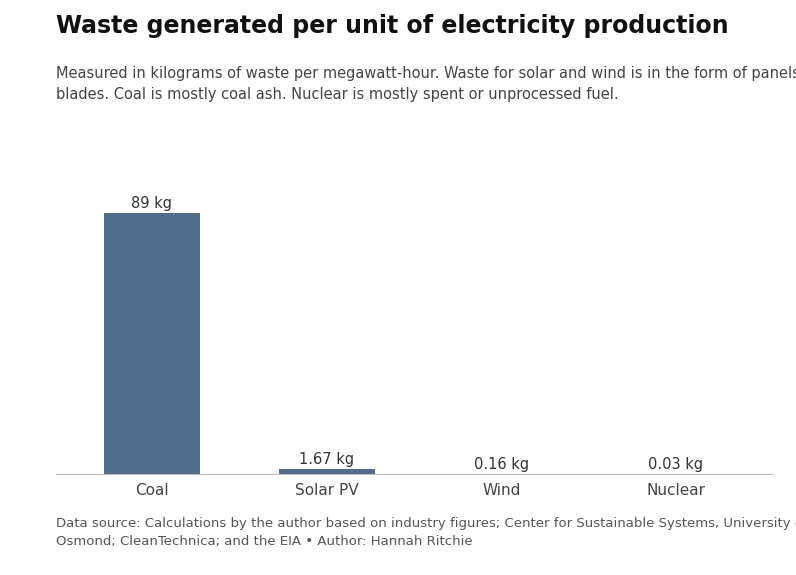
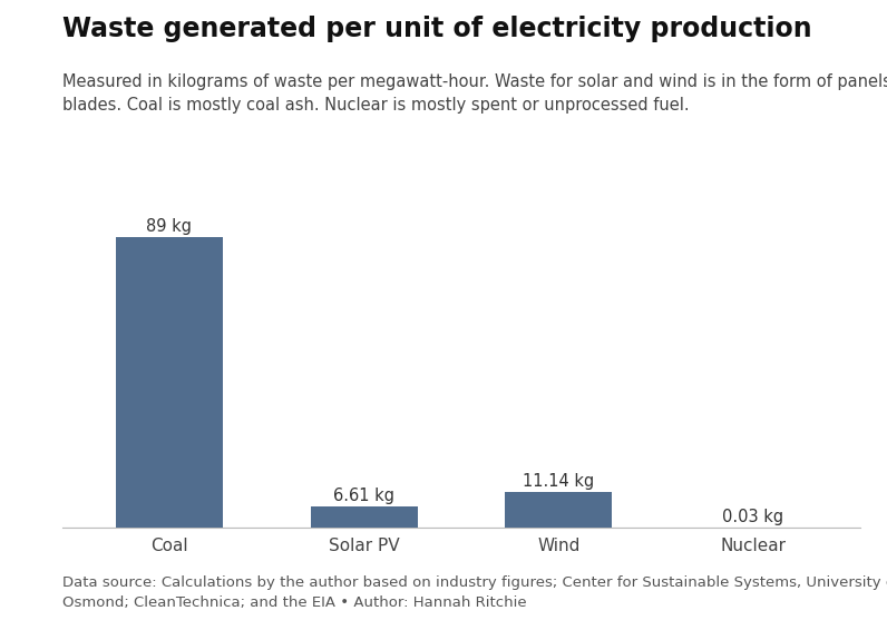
Solar PV: 1.67 -> 6.61
Wind: 0.16 -> 11.14
